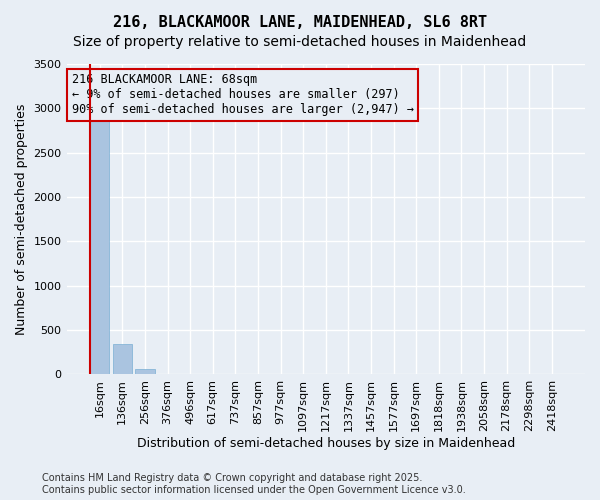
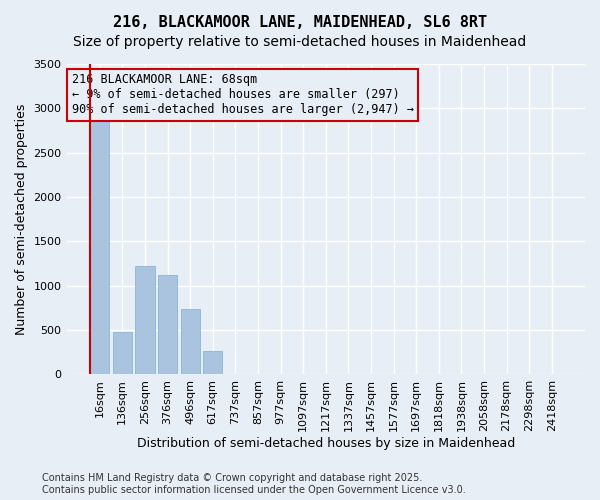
136sqm: 340 -> 480
256sqm: 60 -> 1220
376sqm: 0 -> 1120
496sqm: 0 -> 740
617sqm: 0 -> 260
